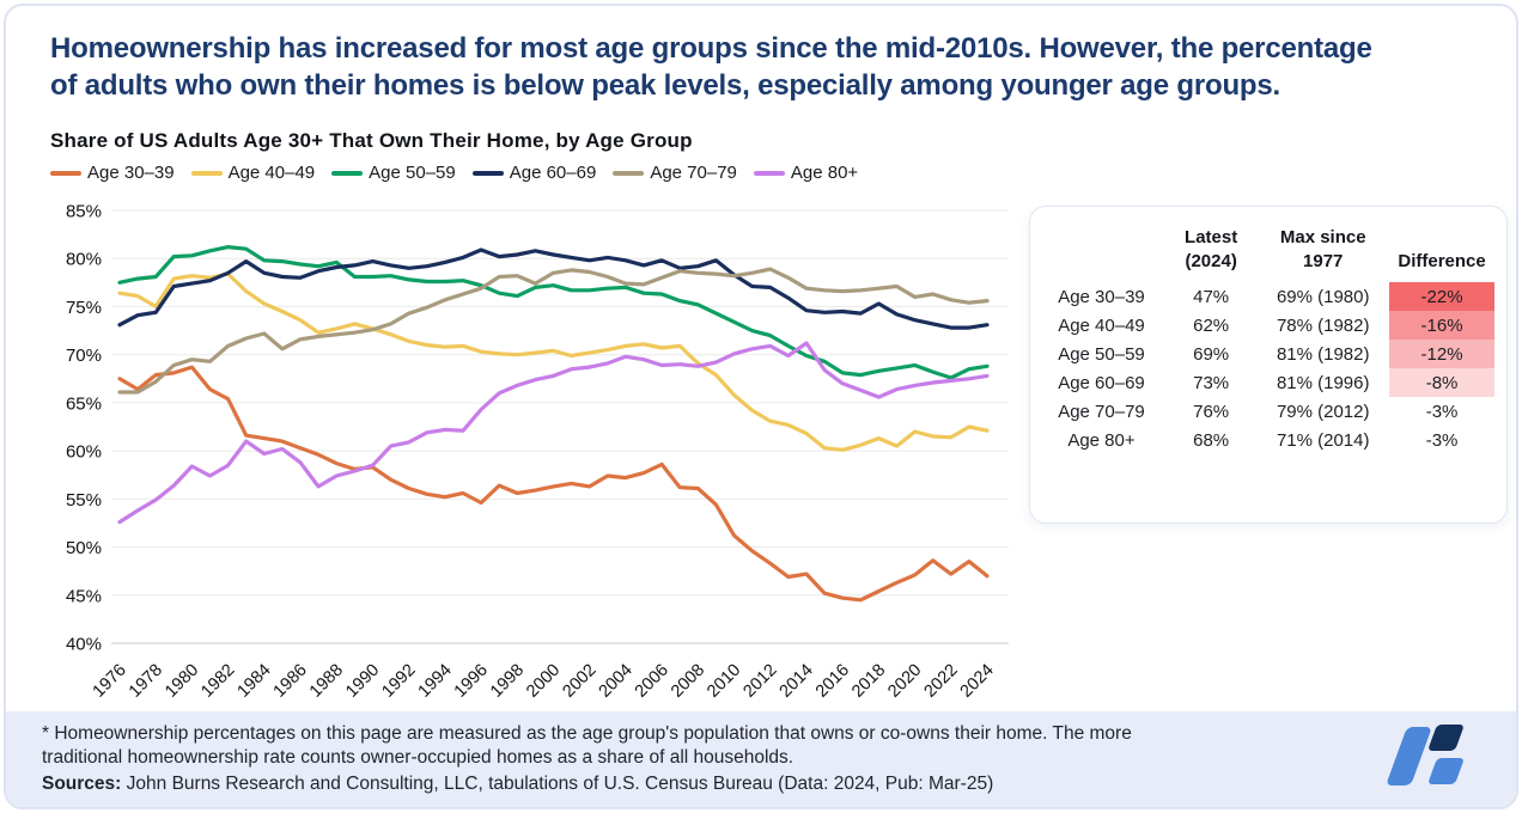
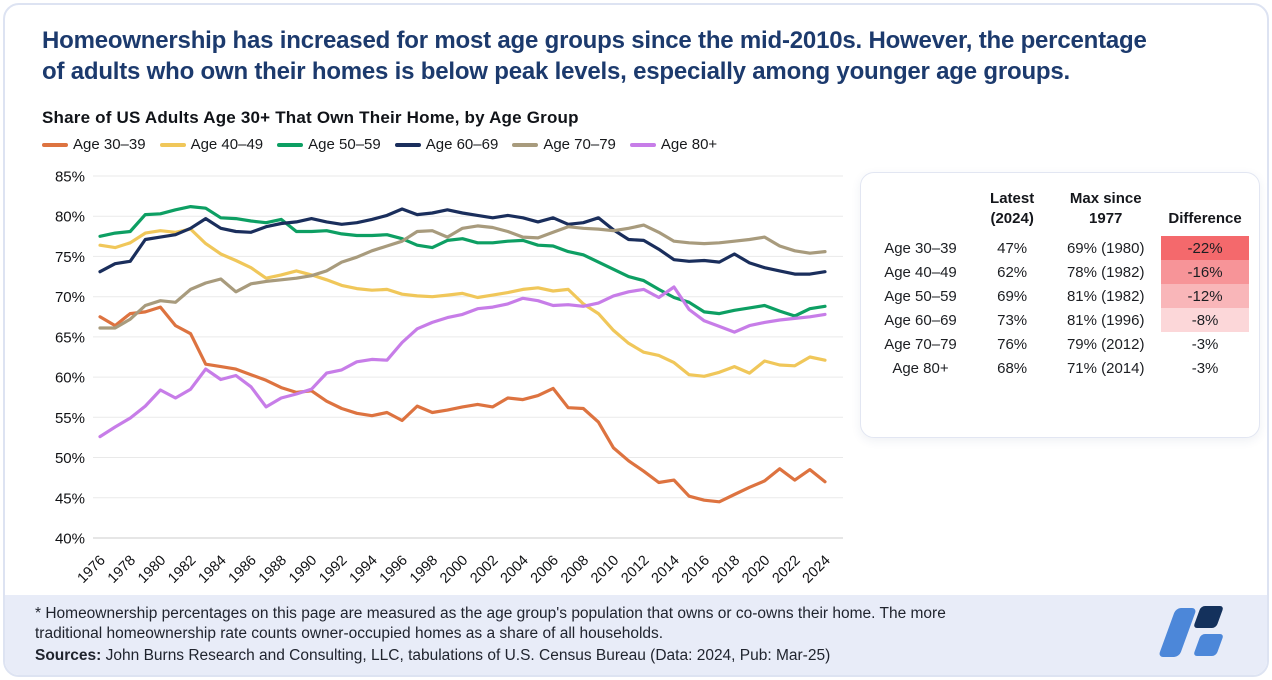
Age 40–49/1978: 75% -> 77%
Age 70–79/2020: 76% -> 77%
